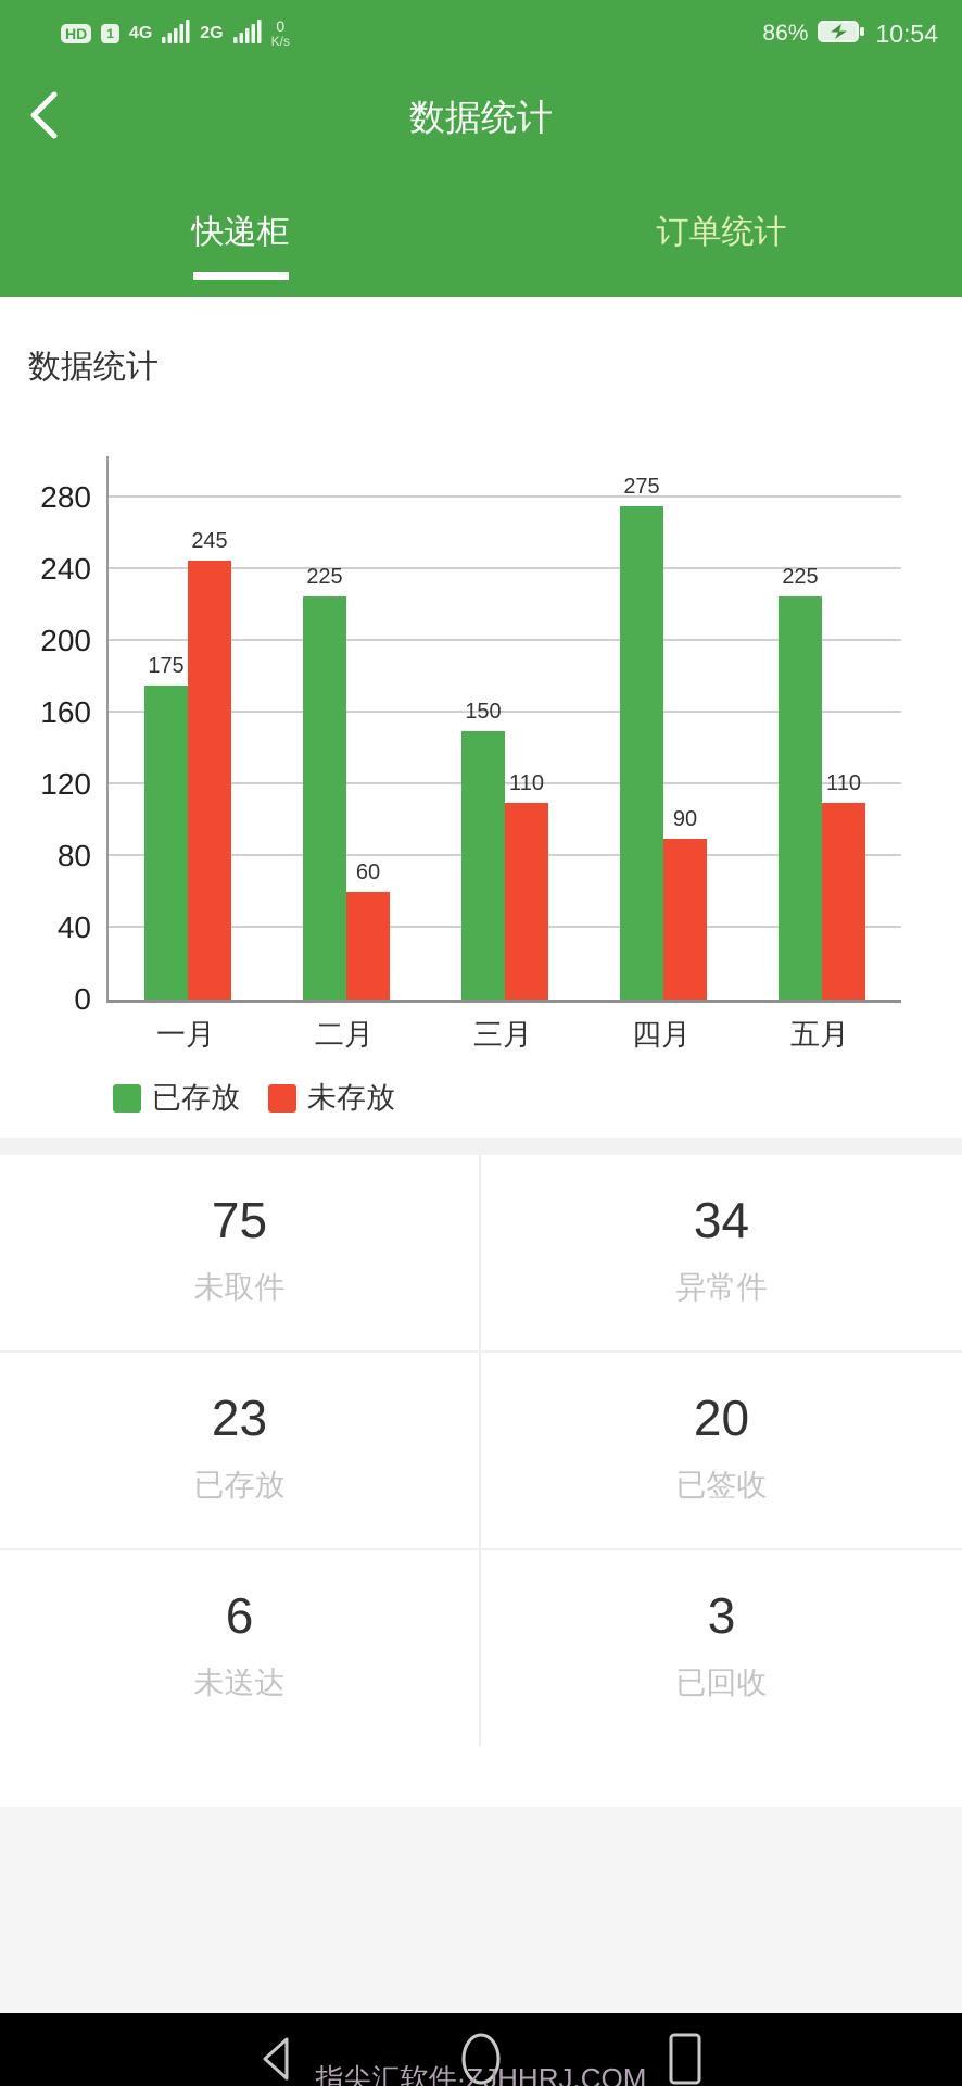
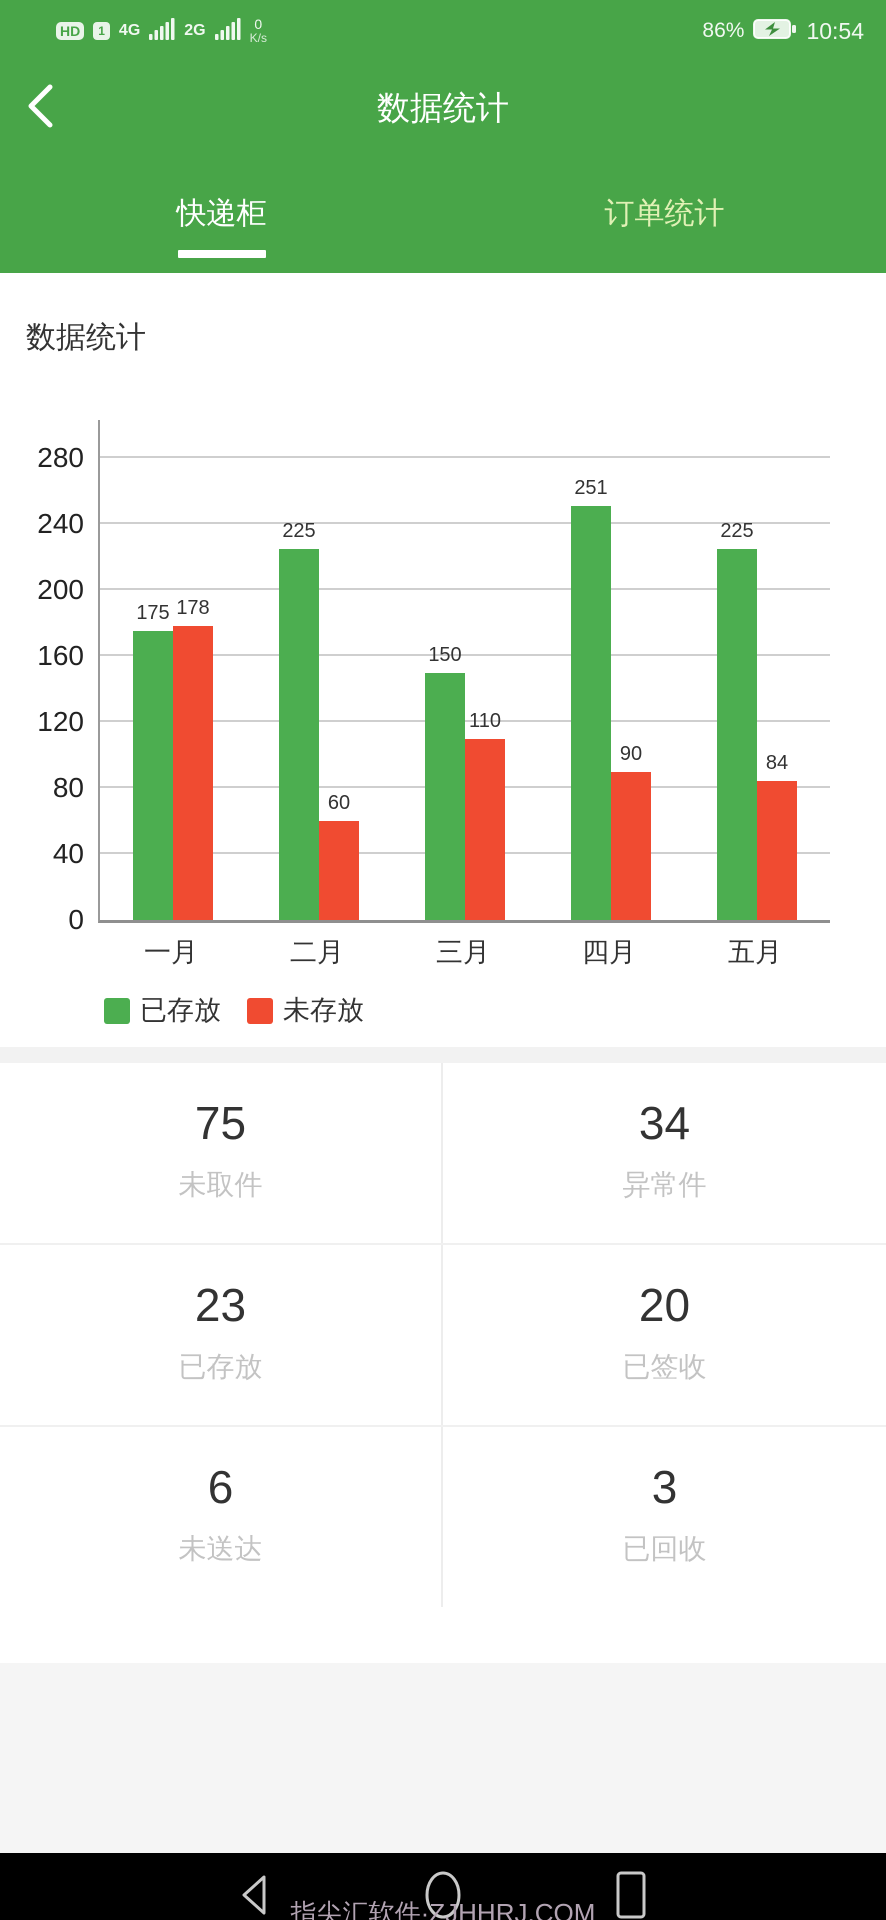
未存放/一月: 245 -> 178
已存放/四月: 275 -> 251
未存放/五月: 110 -> 84
